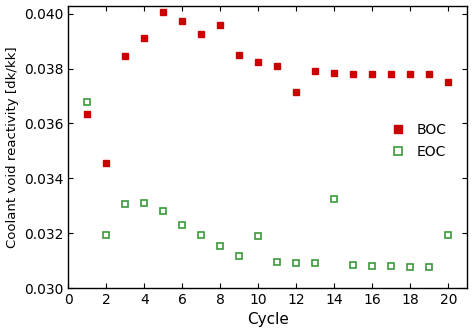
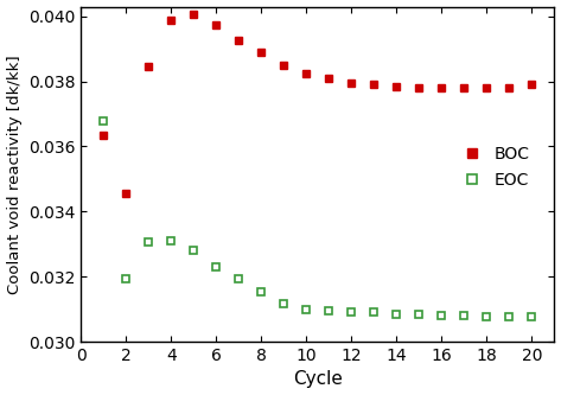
BOC/4: 0.03910 -> 0.03990
BOC/8: 0.03960 -> 0.03890
EOC/10: 0.03190 -> 0.03100
BOC/12: 0.03715 -> 0.03795
EOC/14: 0.03325 -> 0.03085
BOC/20: 0.03750 -> 0.03790
EOC/20: 0.03195 -> 0.03075
